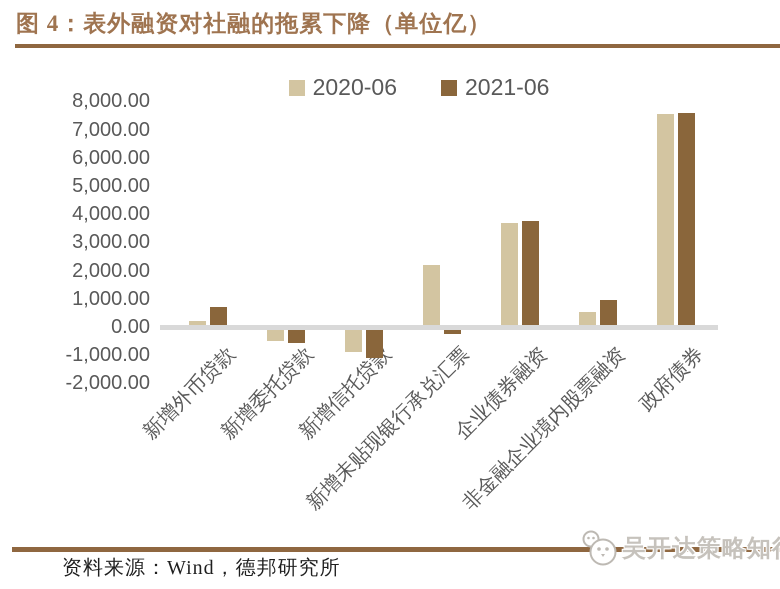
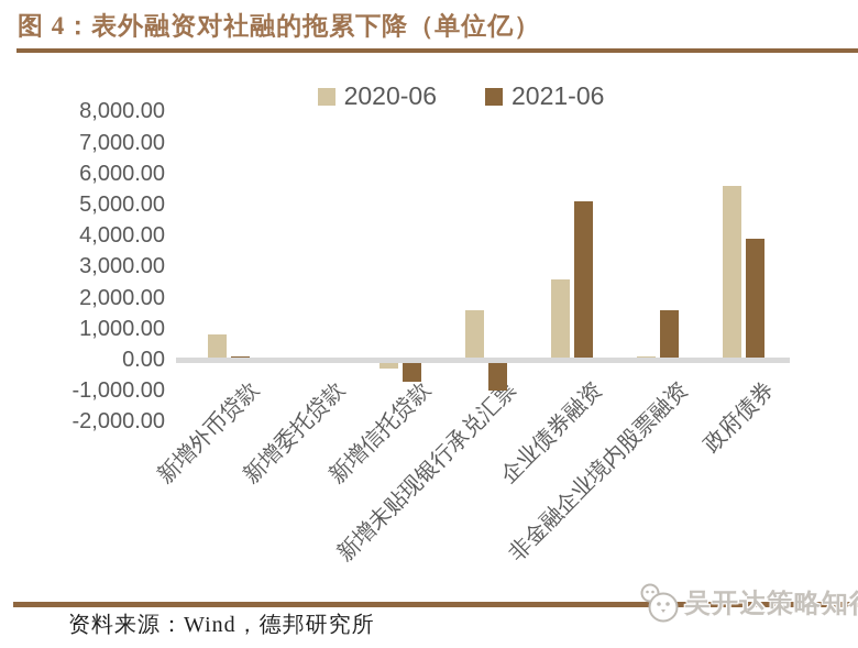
2020-06/新增外币贷款: 200 -> 800
2021-06/新增外币贷款: 700 -> 100
2020-06/新增委托贷款: -500 -> -100
2021-06/新增委托贷款: -600 -> -100
2020-06/新增信托贷款: -900 -> -300
2021-06/新增信托贷款: -1100 -> -700
2020-06/新增未贴现银行承兑汇票: 2200 -> 1600
2021-06/新增未贴现银行承兑汇票: -200 -> -1000
2020-06/企业债券融资: 3700 -> 2600
2021-06/企业债券融资: 3800 -> 5100
2020-06/非金融企业境内股票融资: 500 -> 100
2021-06/非金融企业境内股票融资: 1000 -> 1600
2020-06/政府债券: 7600 -> 5600
2021-06/政府债券: 7600 -> 3900
